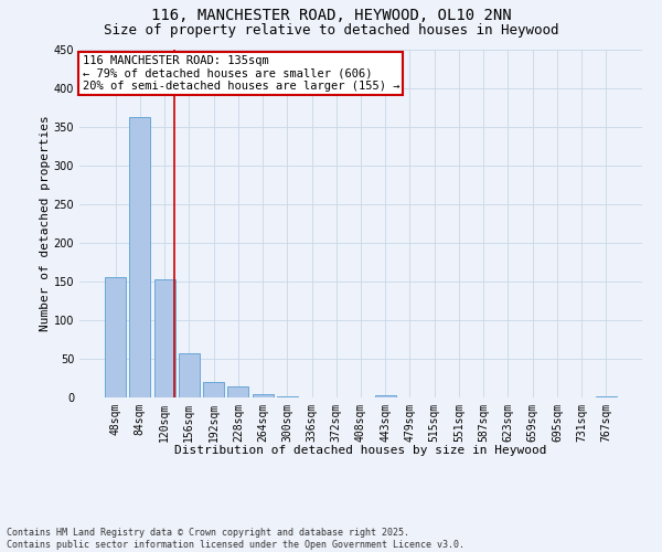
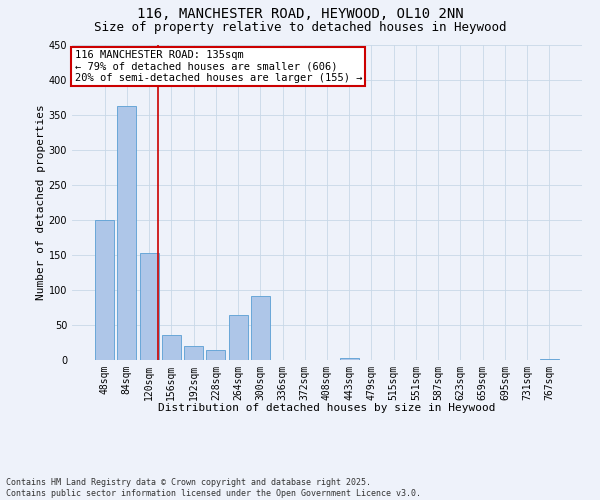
48sqm: 156 -> 200
156sqm: 57 -> 36
264sqm: 5 -> 64
300sqm: 2 -> 92
